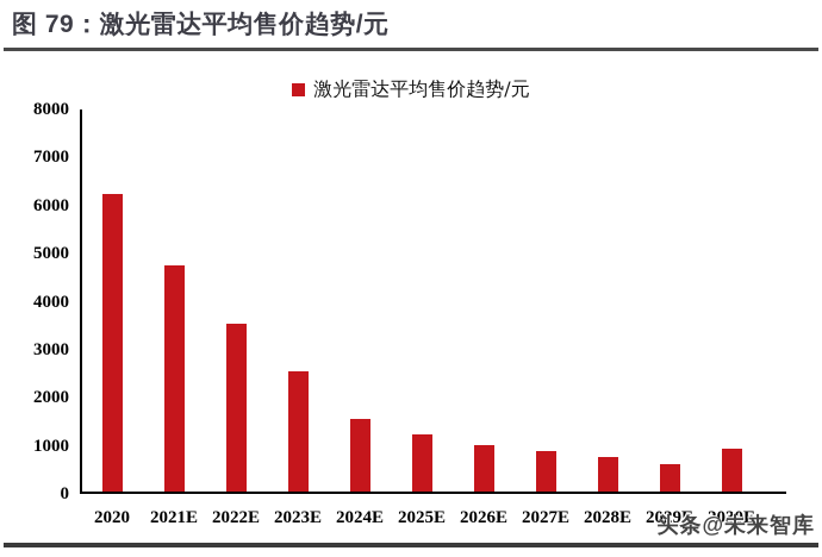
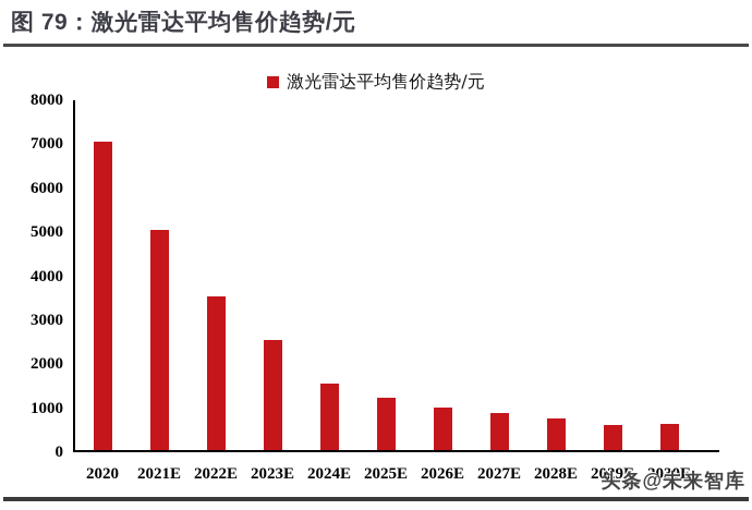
2020: 6200 -> 7000
2021E: 4700 -> 5000
2030E: 900 -> 600
